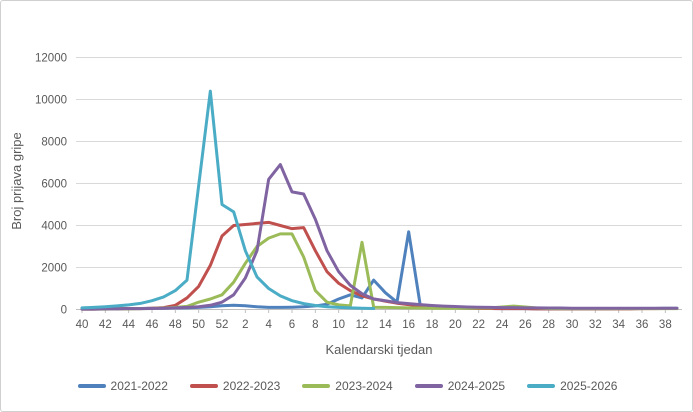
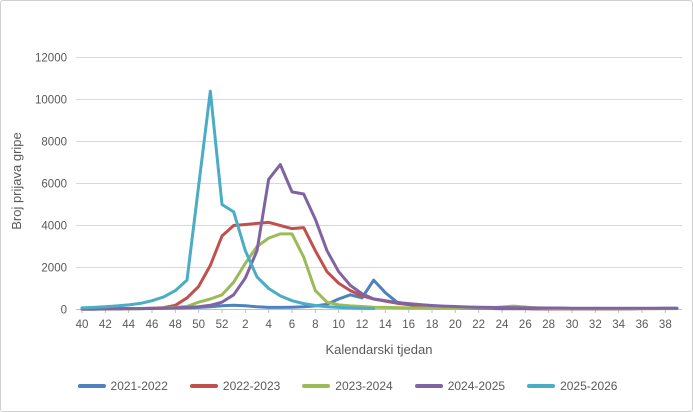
2023-2024/12: 3200 -> 100
2021-2022/16: 3700 -> 200
